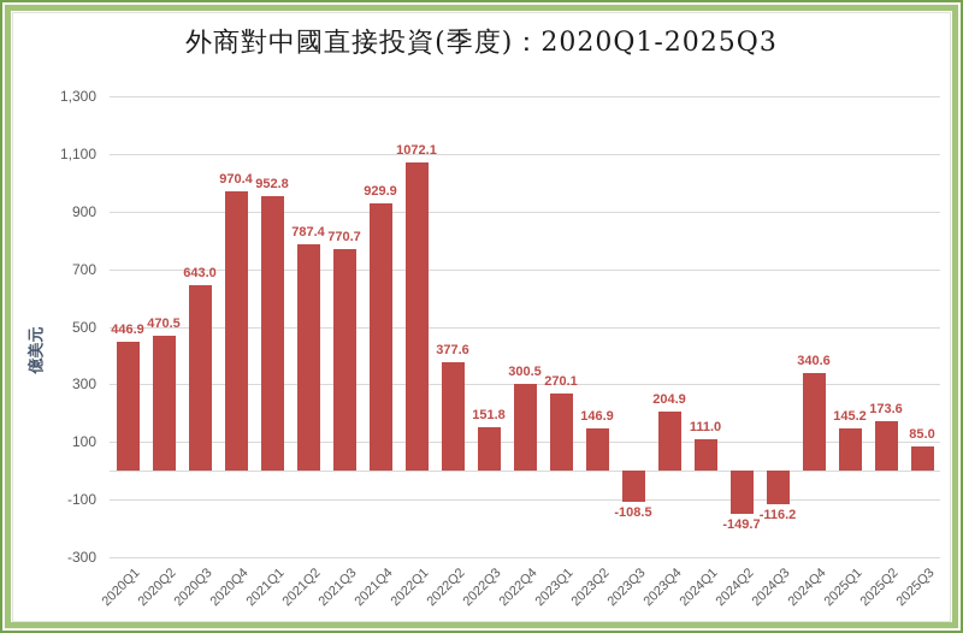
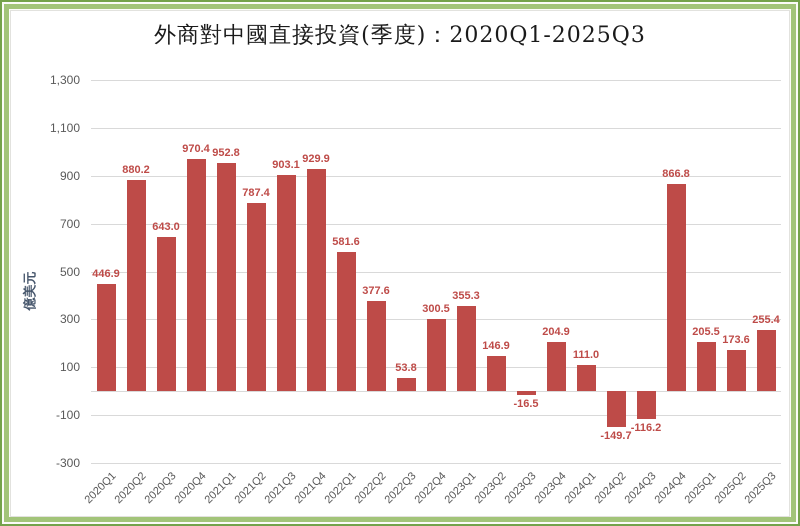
2020Q2: 470.5 -> 880.2
2021Q3: 770.7 -> 903.1
2022Q1: 1072.1 -> 581.6
2022Q3: 151.8 -> 53.8
2023Q1: 270.1 -> 355.3
2023Q3: -108.5 -> -16.5
2024Q4: 340.6 -> 866.8
2025Q1: 145.2 -> 205.5
2025Q3: 85.0 -> 255.4
